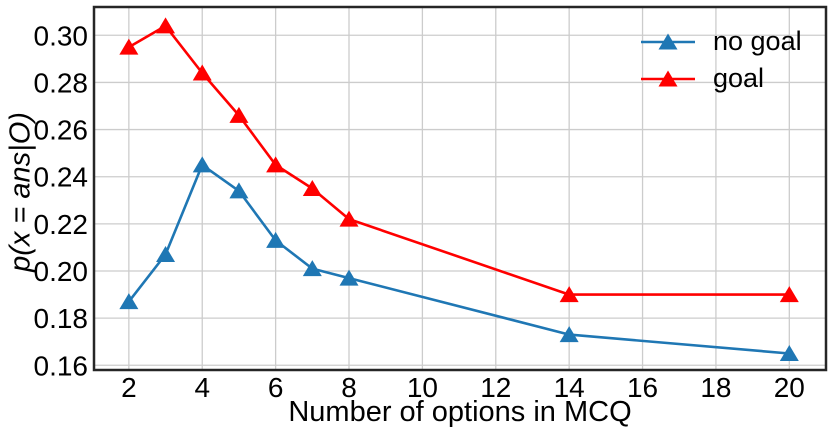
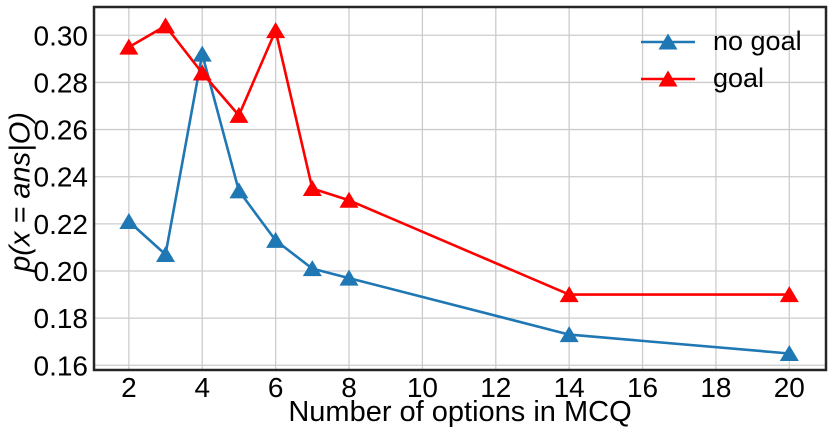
no goal/2: 0.187 -> 0.221
no goal/4: 0.245 -> 0.292
goal/6: 0.245 -> 0.302
goal/8: 0.222 -> 0.230
